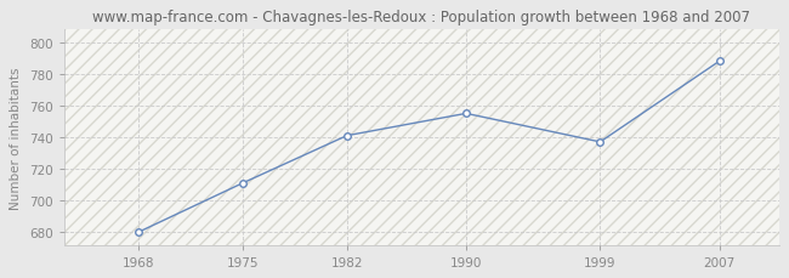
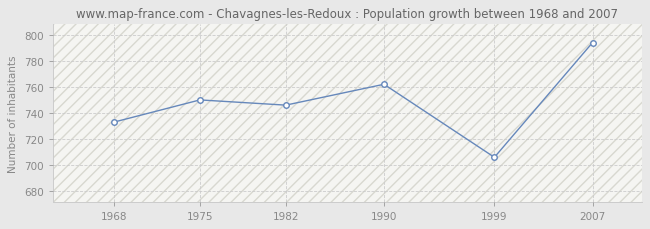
1968: 680 -> 733
1975: 711 -> 750
1982: 741 -> 746
1990: 755 -> 762
1999: 737 -> 706
2007: 788 -> 794
